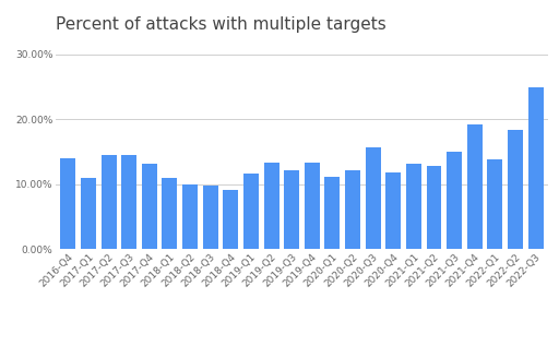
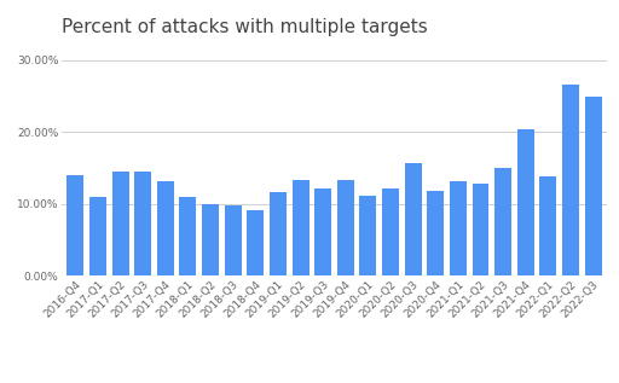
2021-Q4: 19.2% -> 20.4%
2022-Q2: 18.3% -> 26.6%
